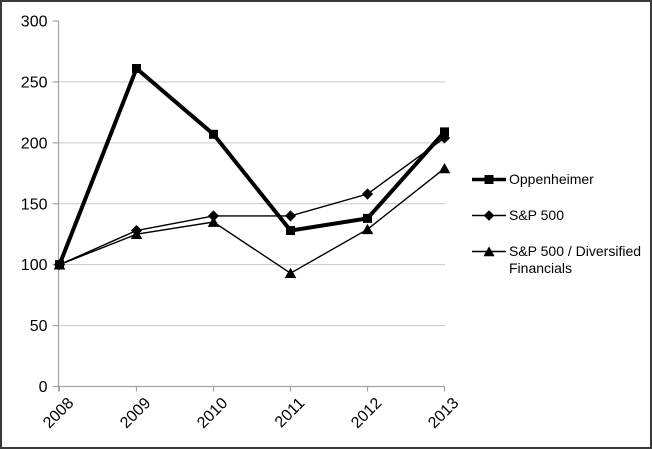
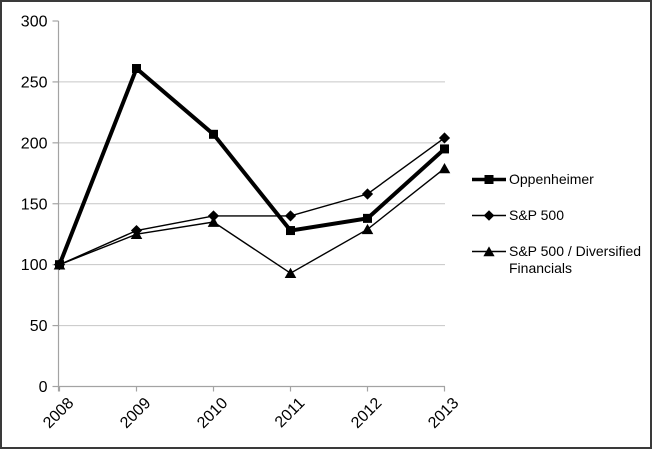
Oppenheimer/2013: 209 -> 195
